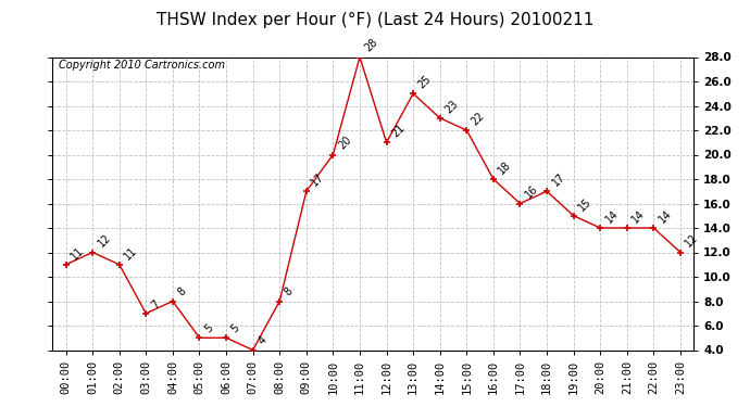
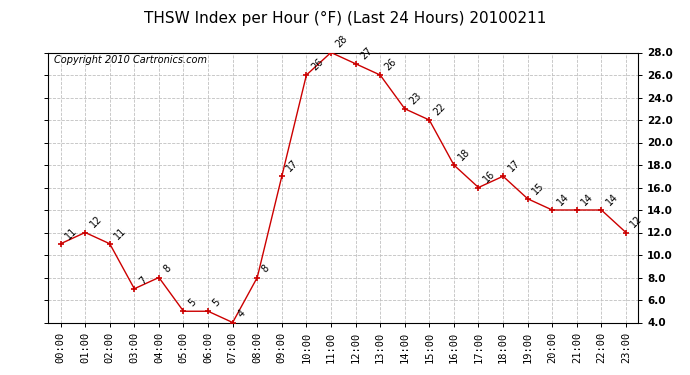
10:00: 20 -> 26
12:00: 21 -> 27
13:00: 25 -> 26
